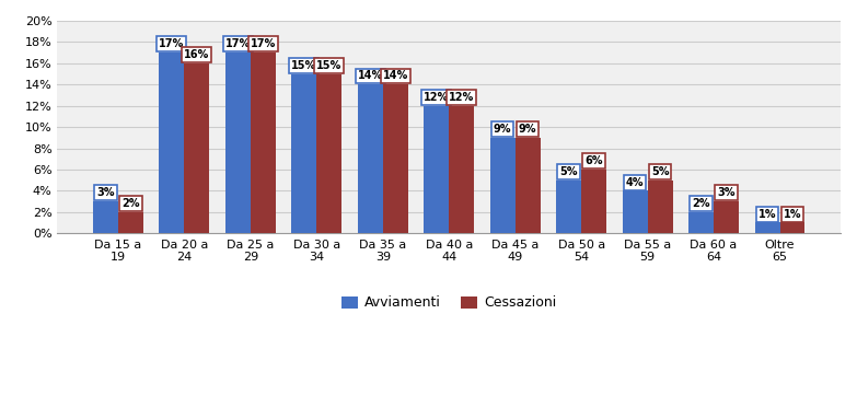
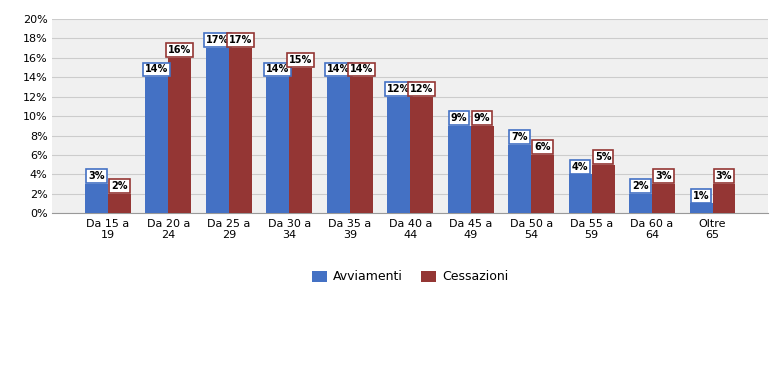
Avviamenti/Da 20 a 24: 17% -> 14%
Avviamenti/Da 30 a 34: 15% -> 14%
Avviamenti/Da 50 a 54: 5% -> 7%
Cessazioni/Oltre 65: 1% -> 3%
